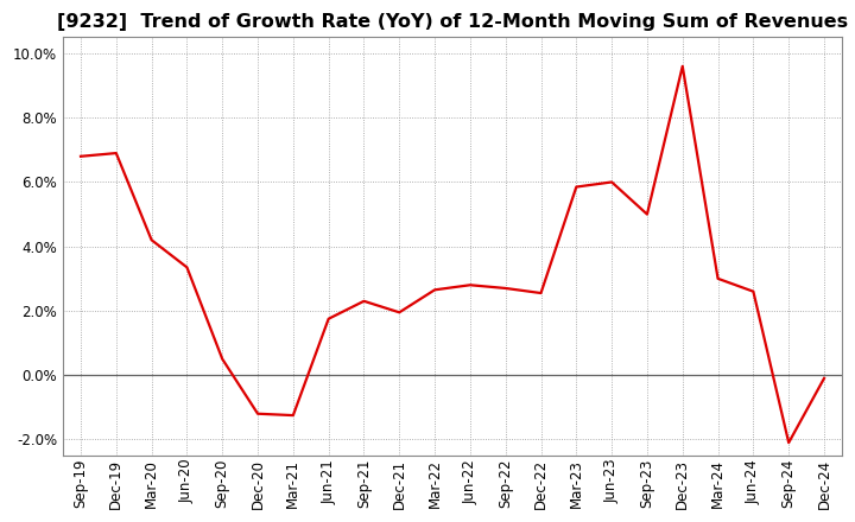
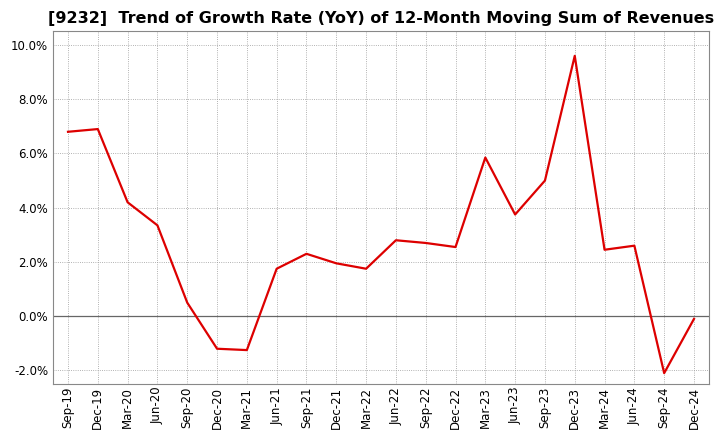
Mar-22: 2.65% -> 1.75%
Jun-23: 6.00% -> 3.75%
Mar-24: 3.00% -> 2.45%
